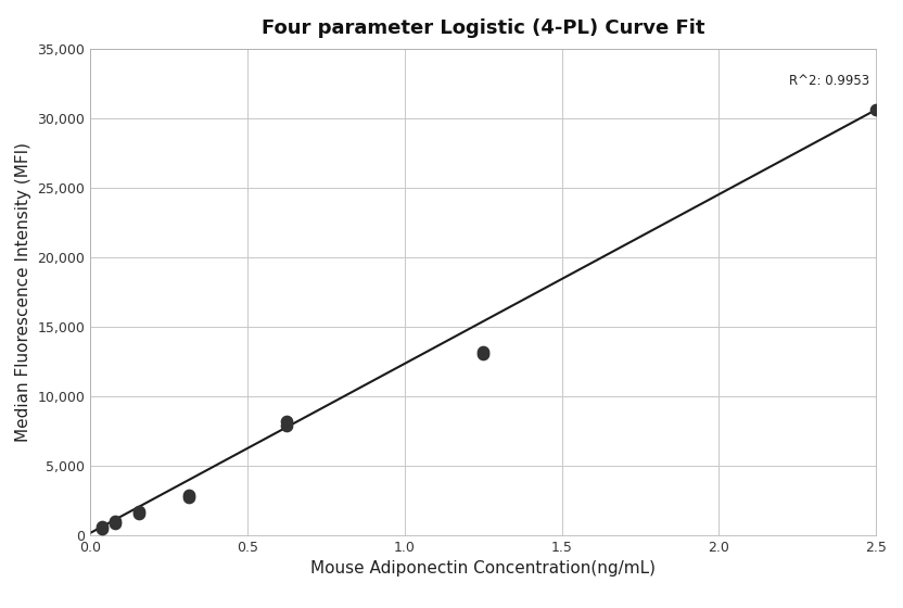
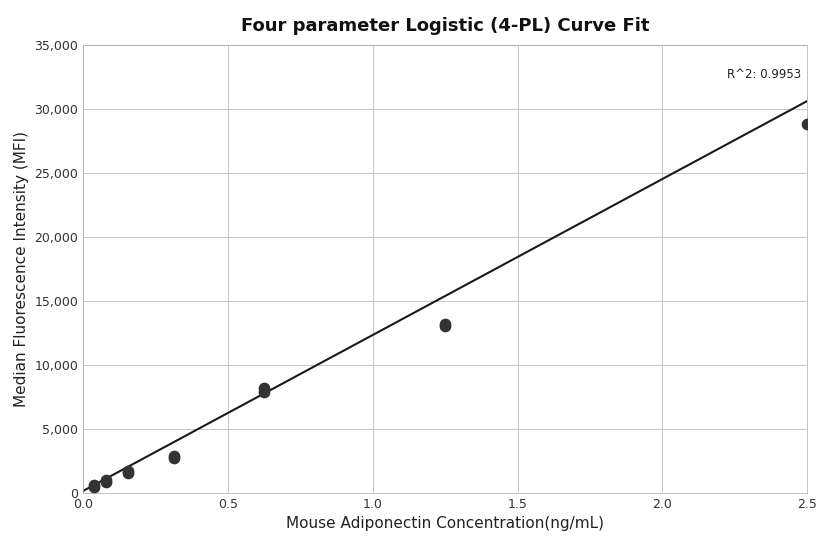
2.5: 30,600 -> 28,800
